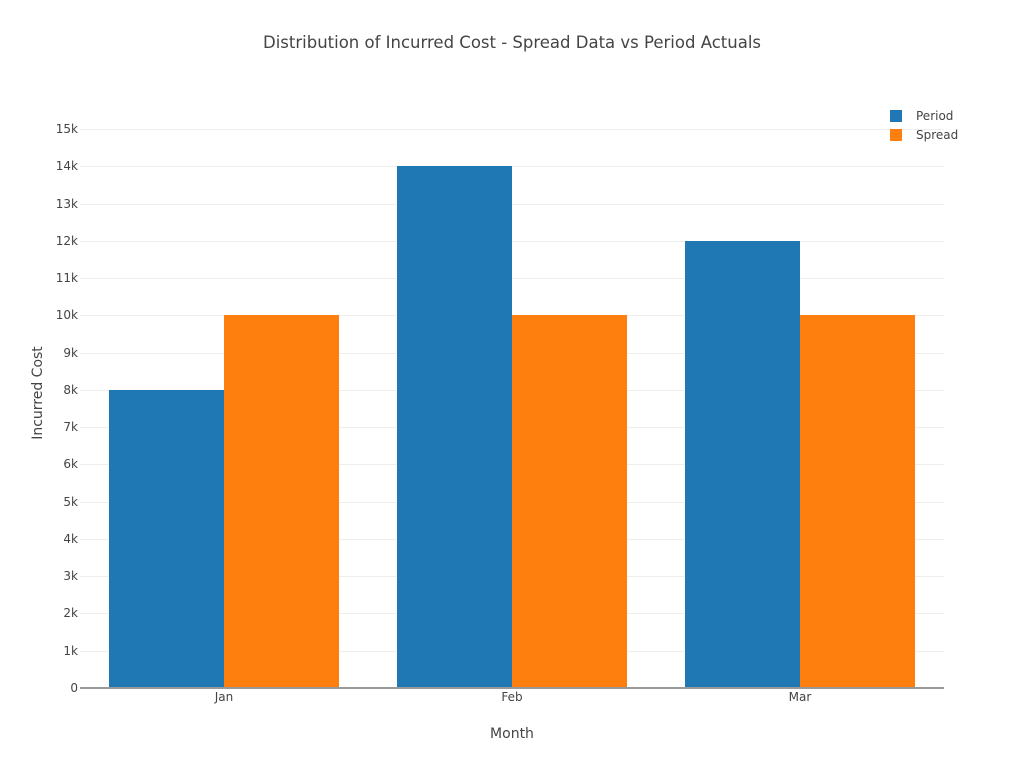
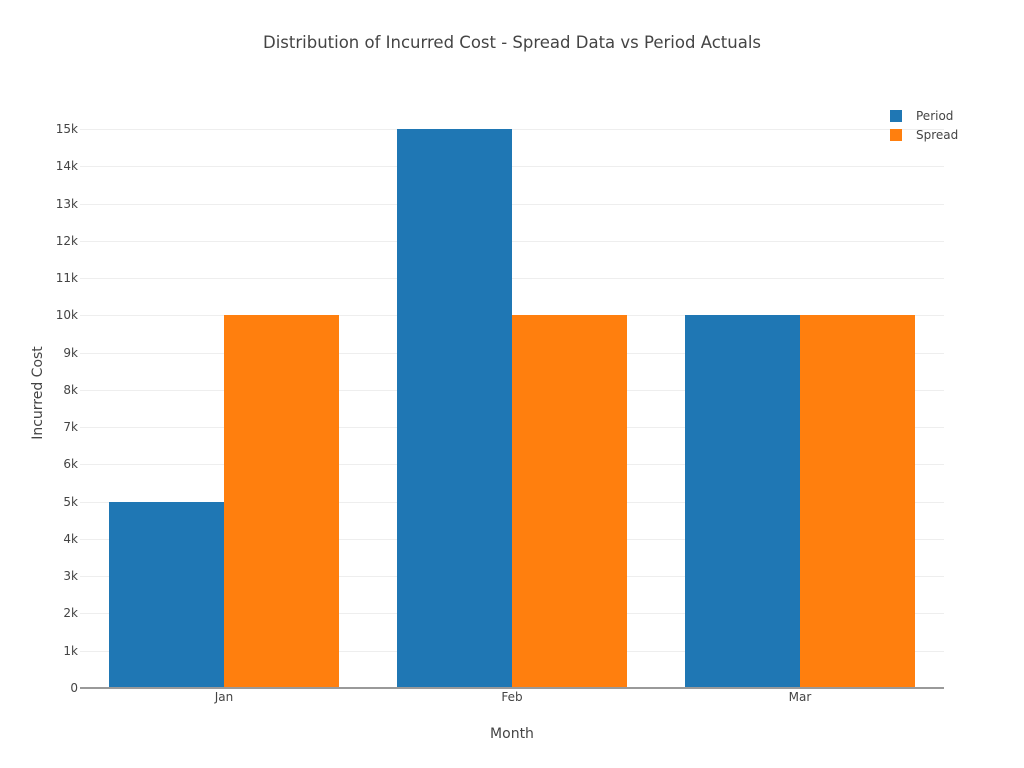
Period/Jan: 8k -> 5k
Period/Feb: 14k -> 15k
Period/Mar: 12k -> 10k
